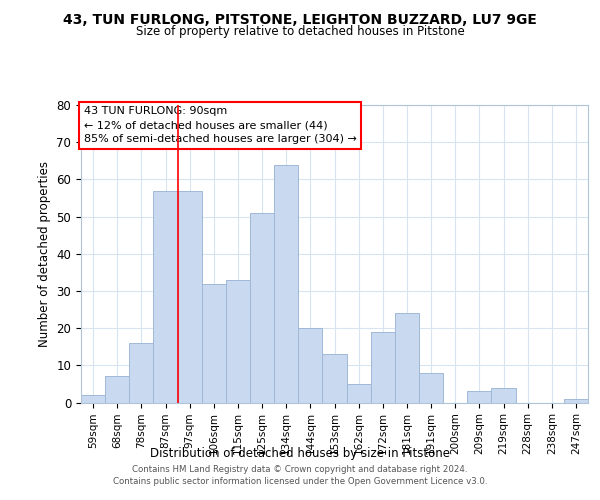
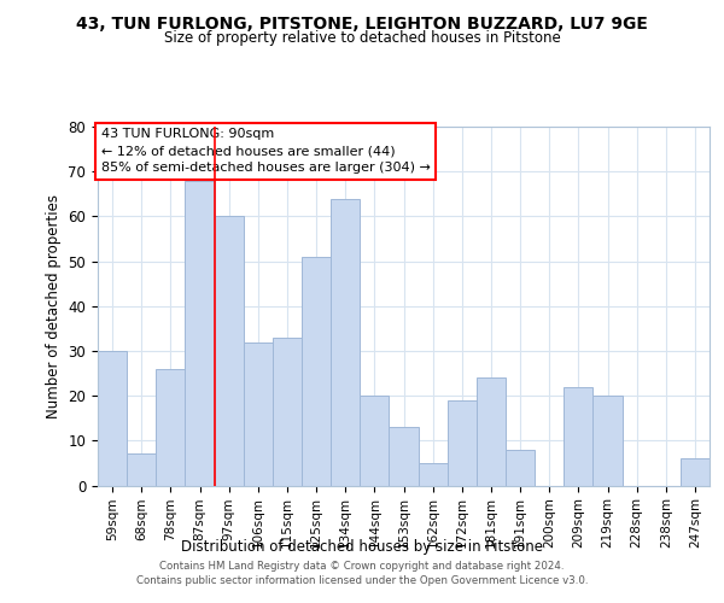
59sqm: 2 -> 30
78sqm: 16 -> 26
87sqm: 57 -> 68
97sqm: 57 -> 60
209sqm: 3 -> 22
219sqm: 4 -> 20
247sqm: 1 -> 6
